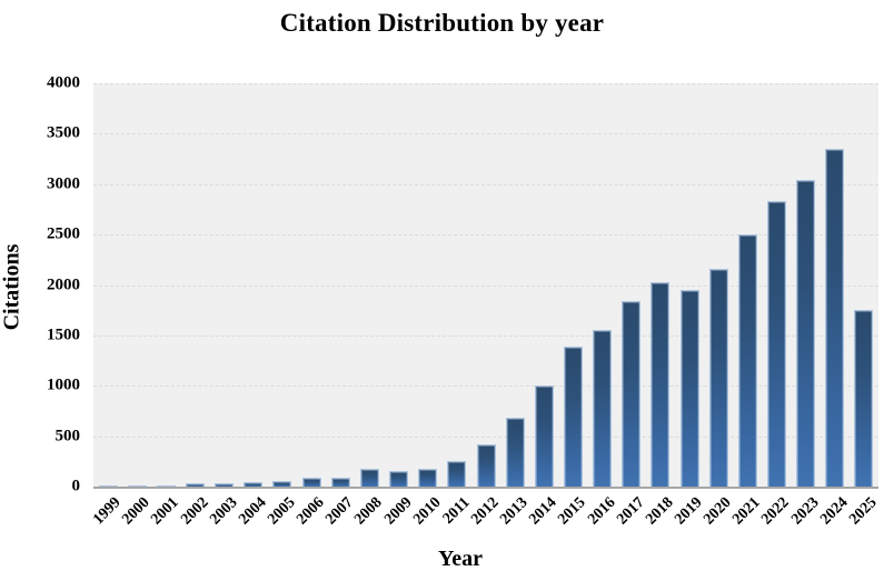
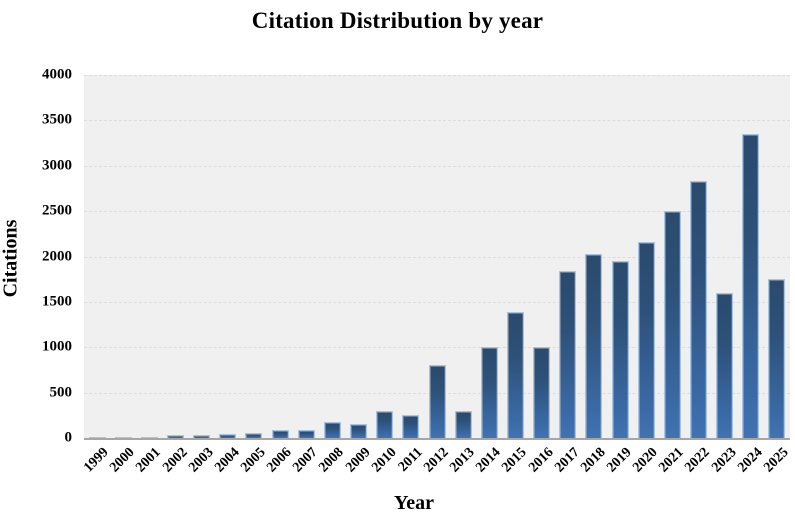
2010: 200 -> 300
2012: 400 -> 800
2013: 700 -> 300
2016: 1600 -> 1000
2023: 3000 -> 1600
